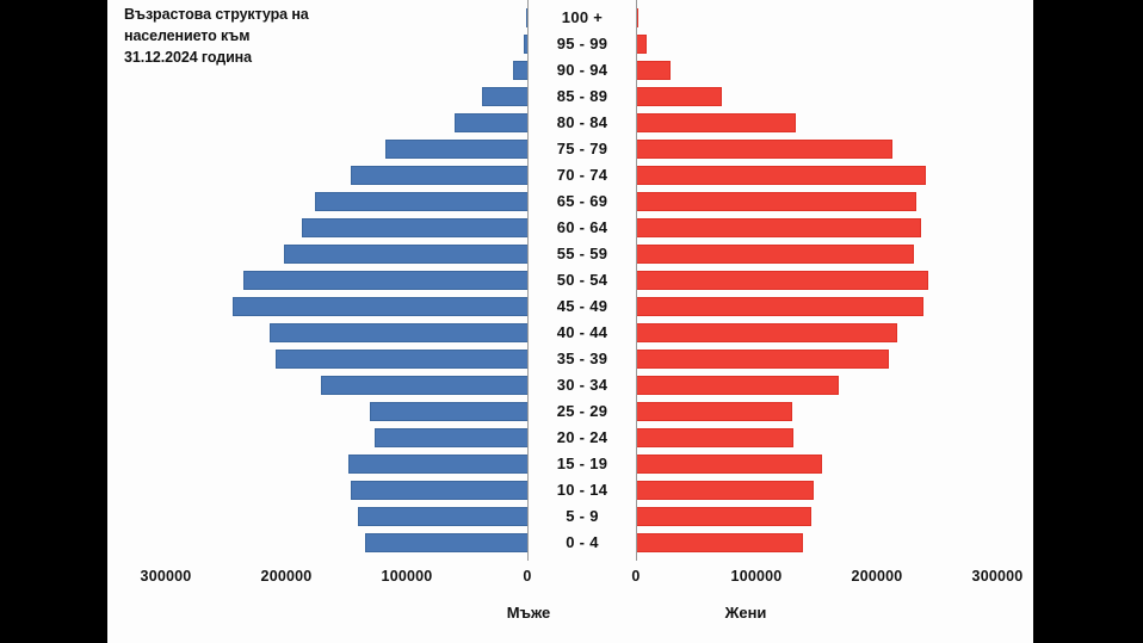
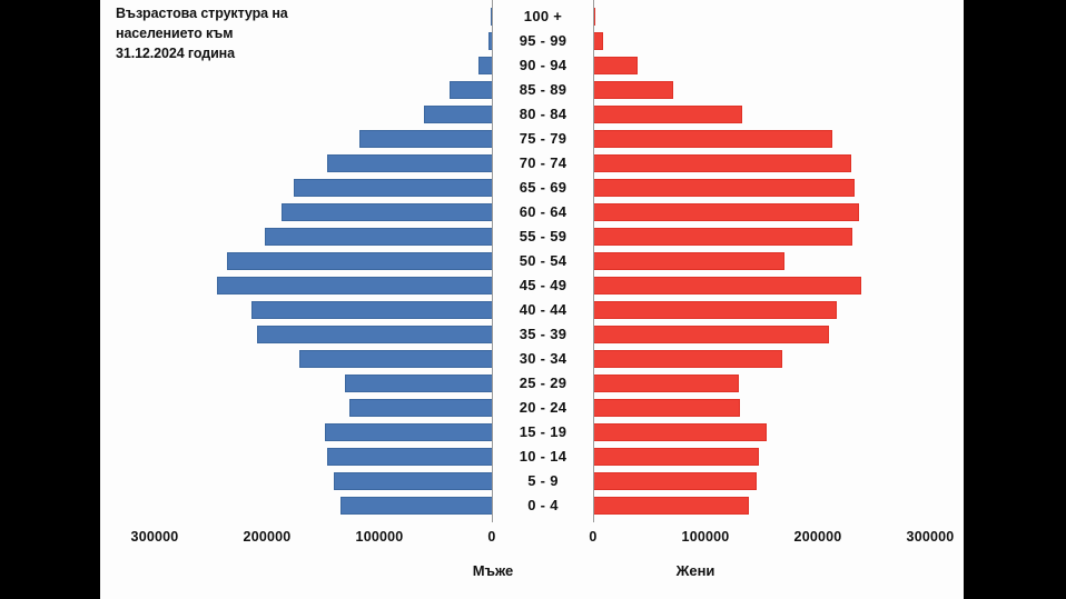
Жени/90 - 94: 30000 -> 40000
Жени/70 - 74: 240000 -> 230000
Жени/50 - 54: 240000 -> 170000
